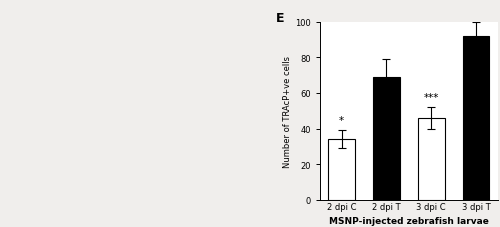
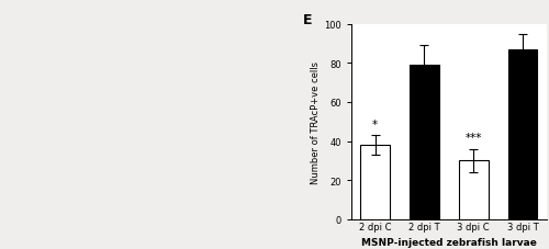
2 dpi C: 34 -> 38
2 dpi T: 69 -> 79
3 dpi C: 46 -> 30
3 dpi T: 92 -> 87
